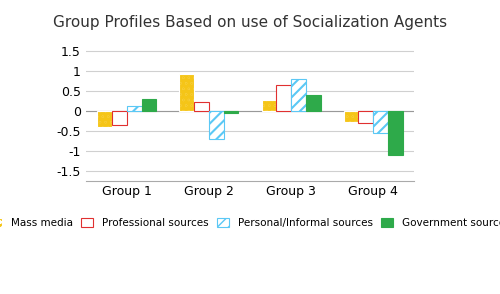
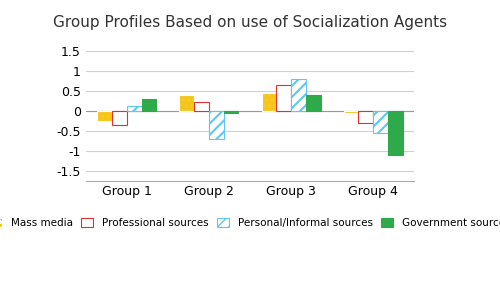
Mass media/Group 1: -0.42 -> -0.25
Mass media/Group 2: 0.93 -> 0.40
Mass media/Group 3: 0.28 -> 0.45
Mass media/Group 4: -0.28 -> -0.05
